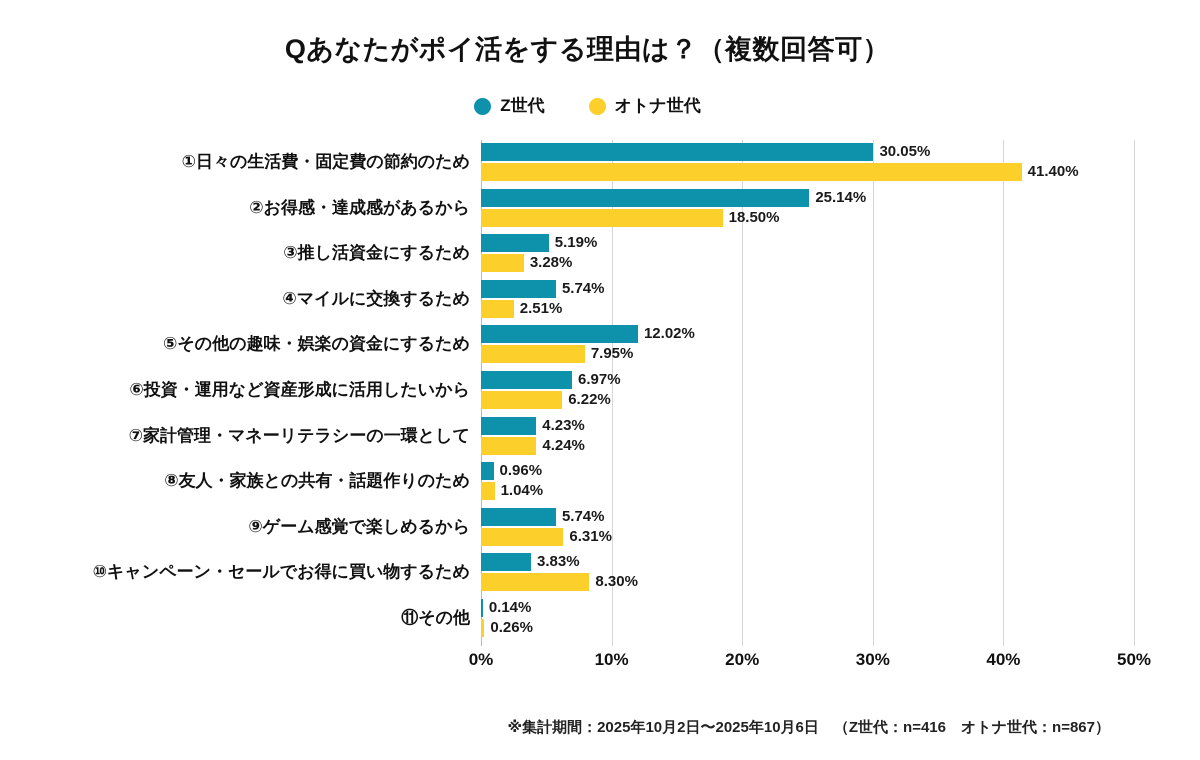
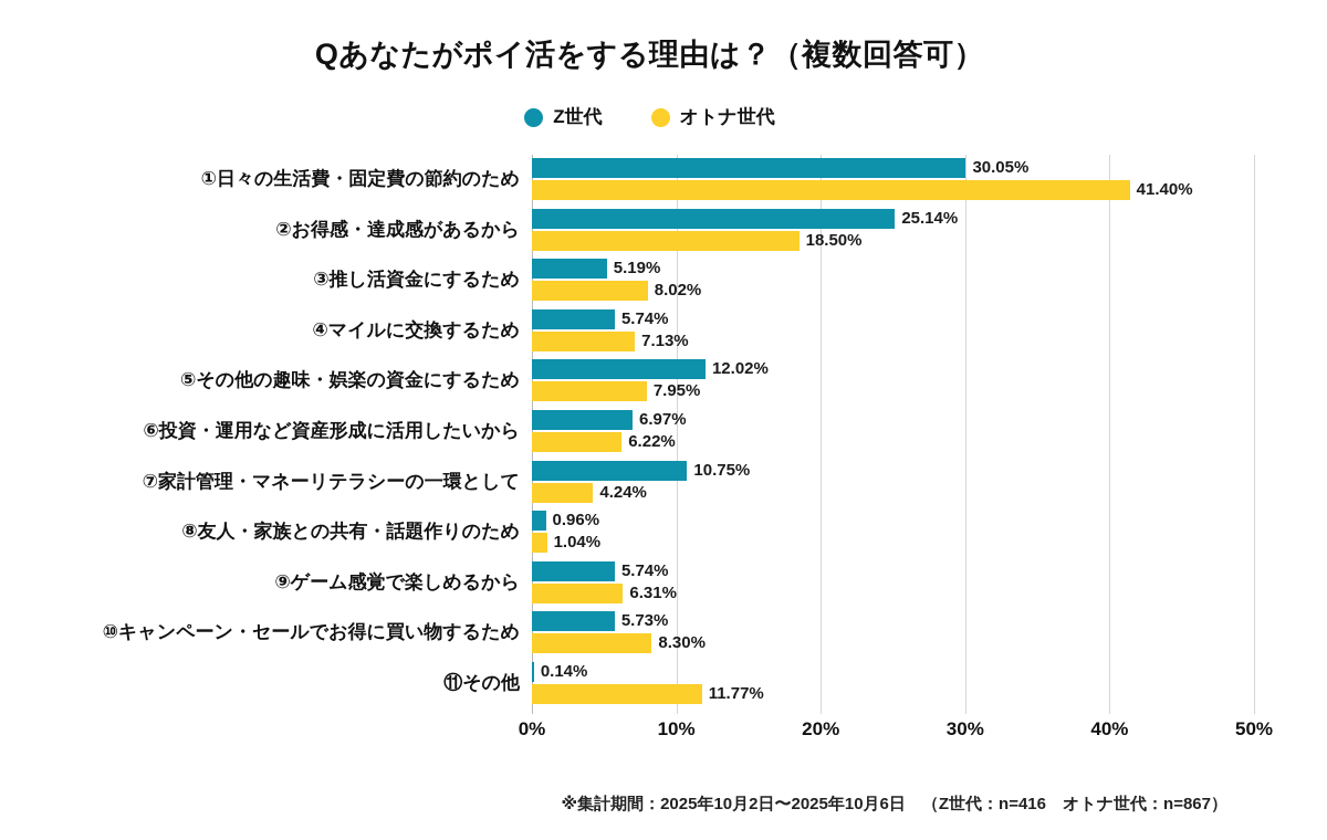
オトナ世代/③推し活資金にするため: 3.28% -> 8.02%
オトナ世代/④マイルに交換するため: 2.51% -> 7.13%
Z世代/⑦家計管理・マネーリテラシーの一環として: 4.23% -> 10.75%
Z世代/⑩キャンペーン・セールでお得に買い物するため: 3.83% -> 5.73%
オトナ世代/⑪その他: 0.26% -> 11.77%
